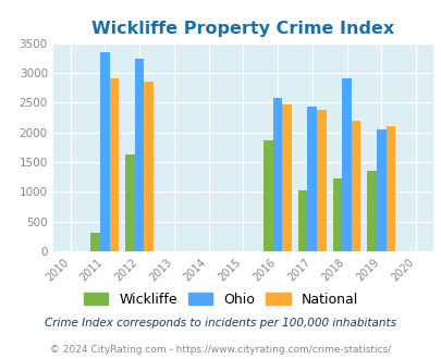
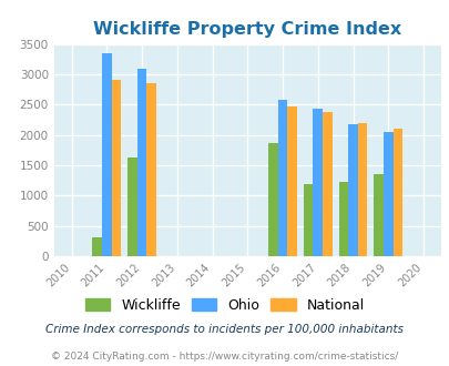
Ohio/2012: 3240 -> 3090
Wickliffe/2017: 1020 -> 1190
Ohio/2018: 2900 -> 2180
